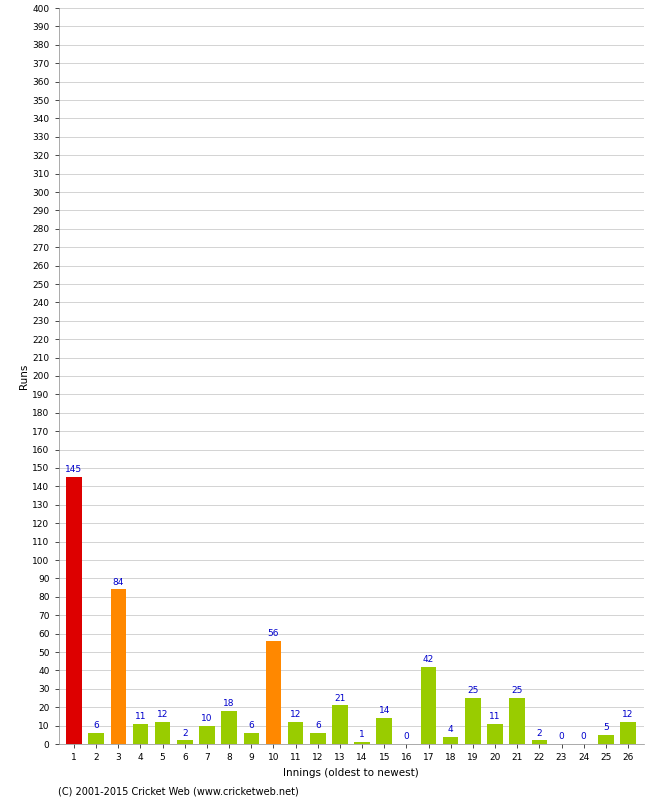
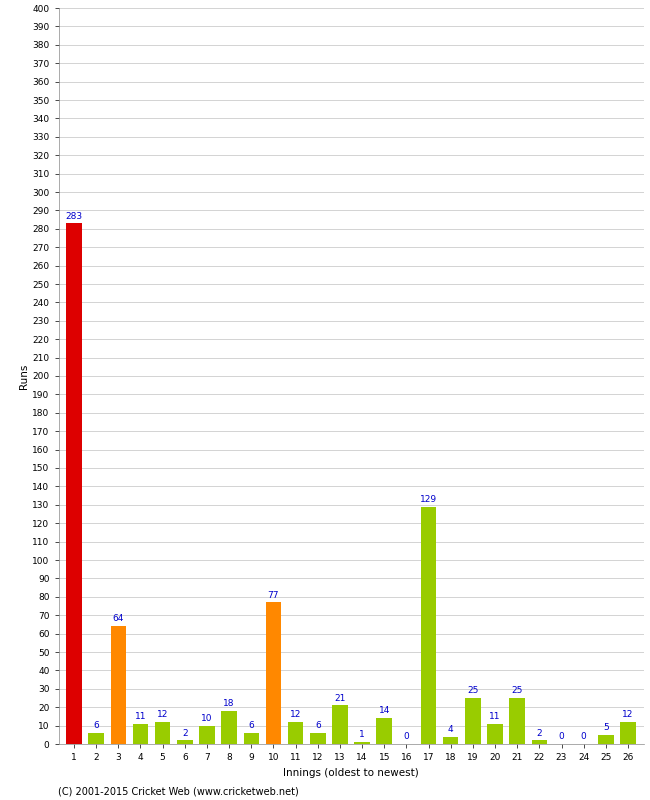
1: 145 -> 283
3: 84 -> 64
10: 56 -> 77
17: 42 -> 129
